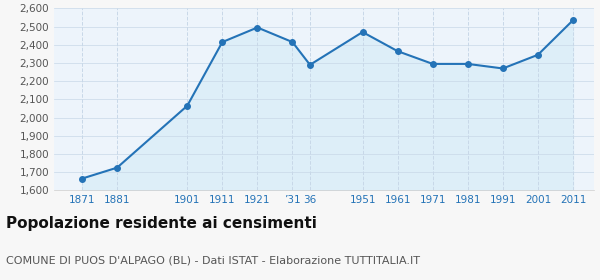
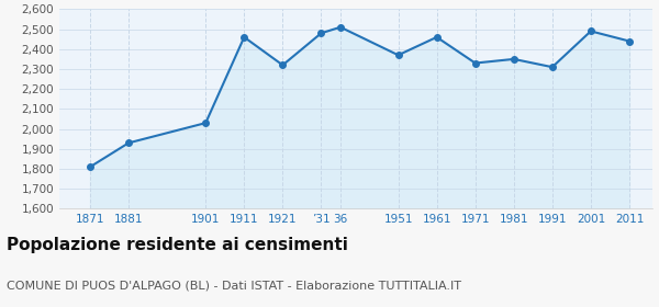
1871: 1,660 -> 1,810
1881: 1,720 -> 1,930
1901: 2,060 -> 2,030
1911: 2,420 -> 2,460
1921: 2,500 -> 2,320
’31: 2,420 -> 2,480
36: 2,290 -> 2,510
1951: 2,470 -> 2,370
1961: 2,360 -> 2,460
1971: 2,300 -> 2,330
1981: 2,300 -> 2,350
1991: 2,270 -> 2,310
2001: 2,340 -> 2,490
2011: 2,540 -> 2,440
